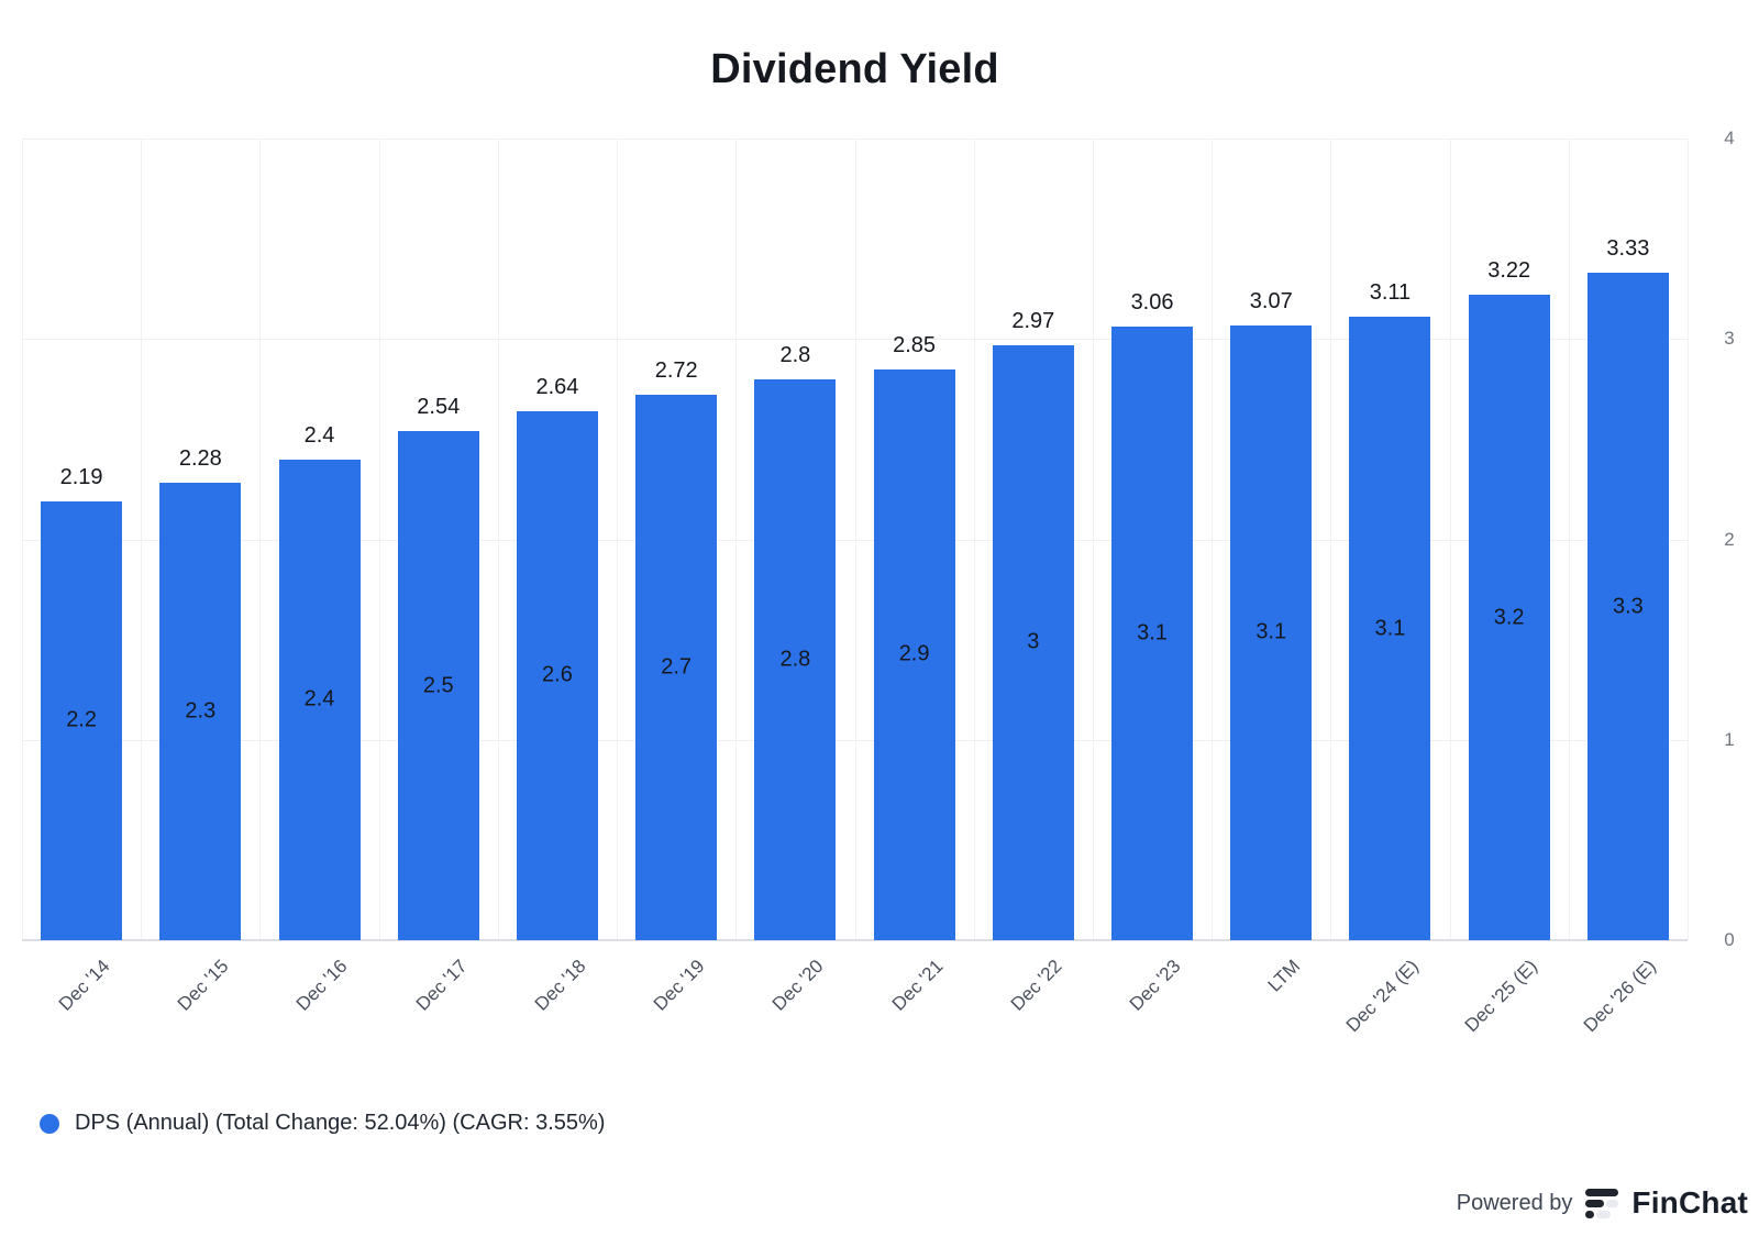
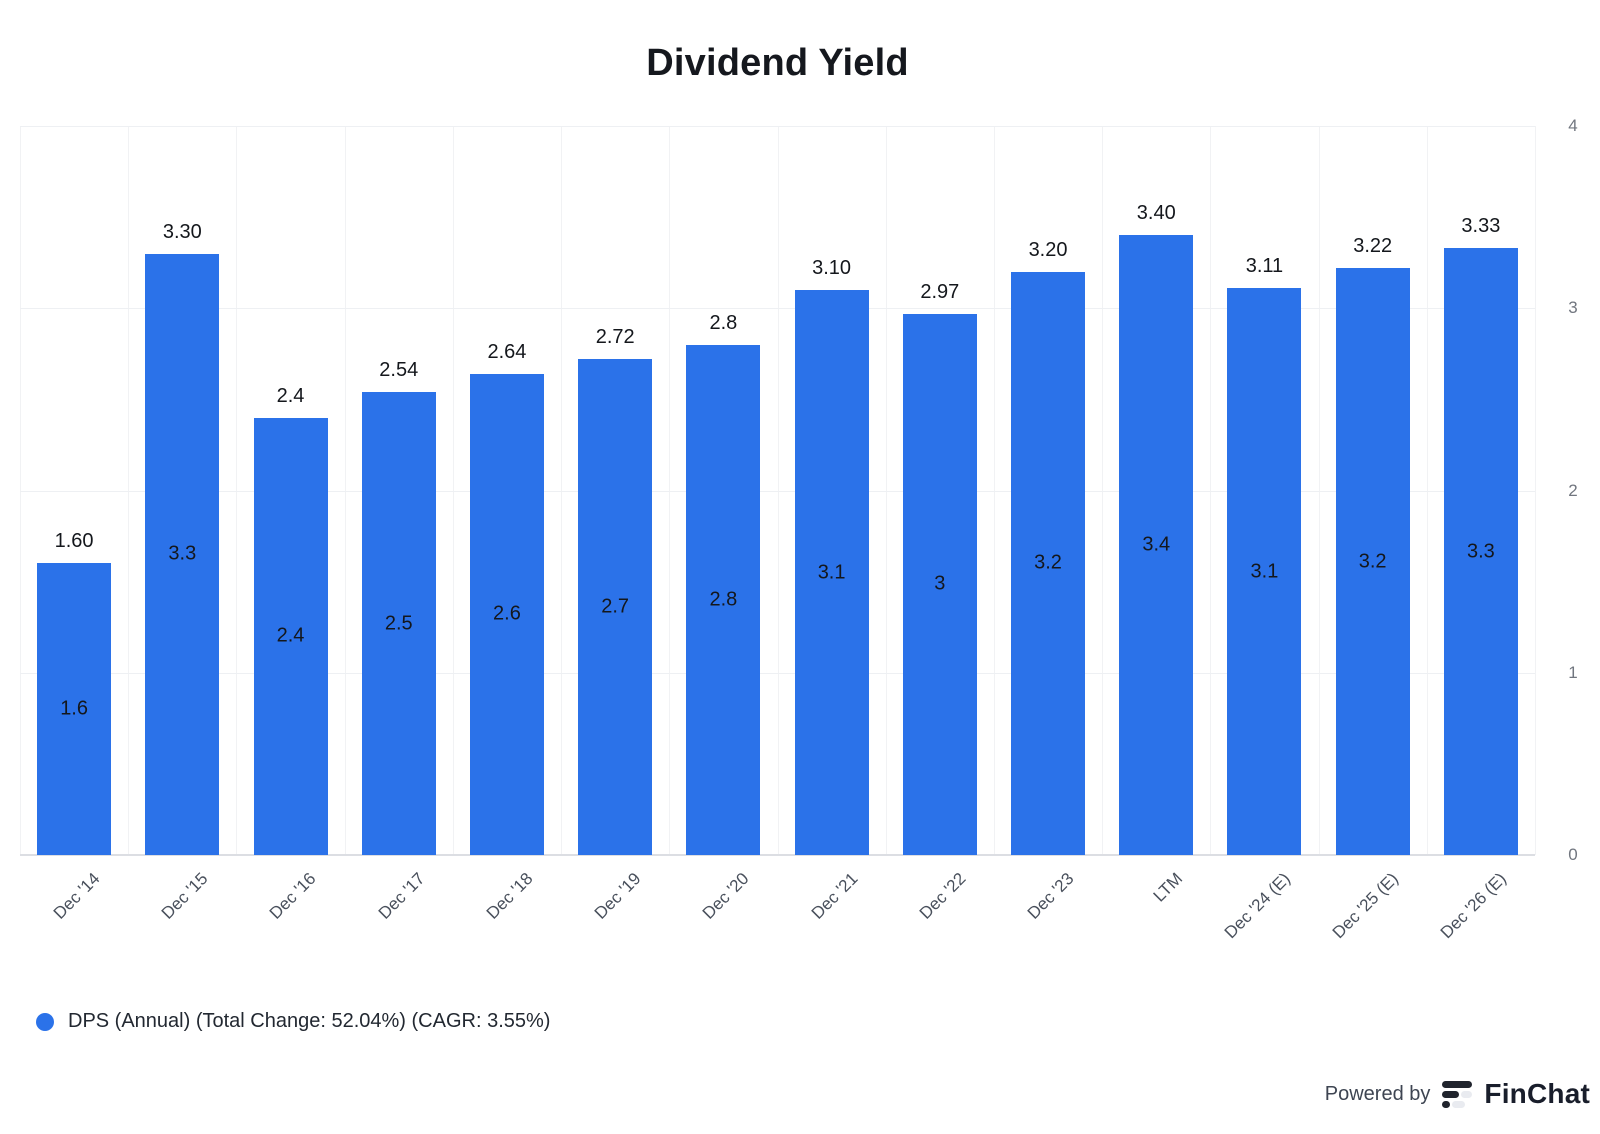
Dec '14: 2.19 -> 1.60
Dec '15: 2.28 -> 3.30
Dec '21: 2.85 -> 3.10
Dec '23: 3.06 -> 3.20
LTM: 3.07 -> 3.40
